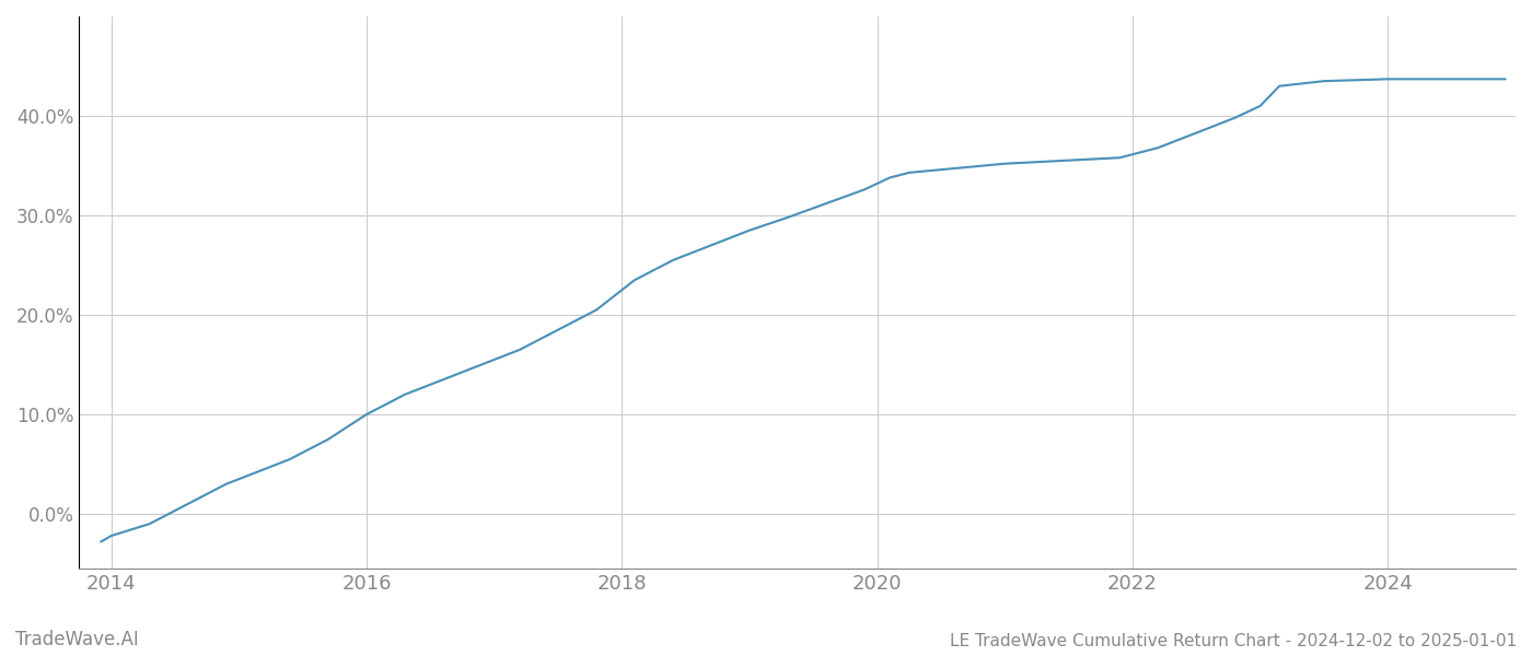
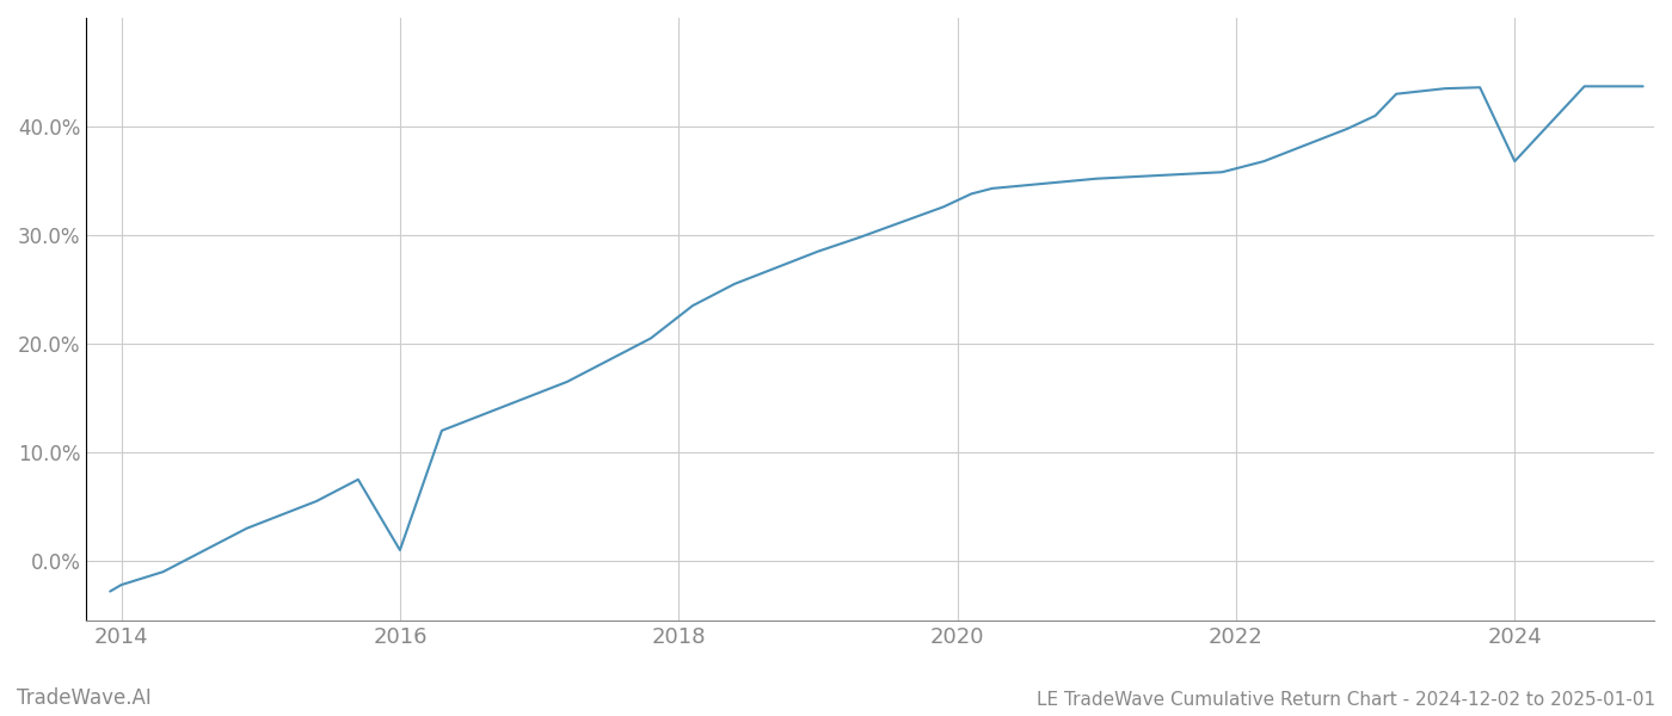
2016: 10.0% -> 1.0%
2024: 43.7% -> 36.8%
